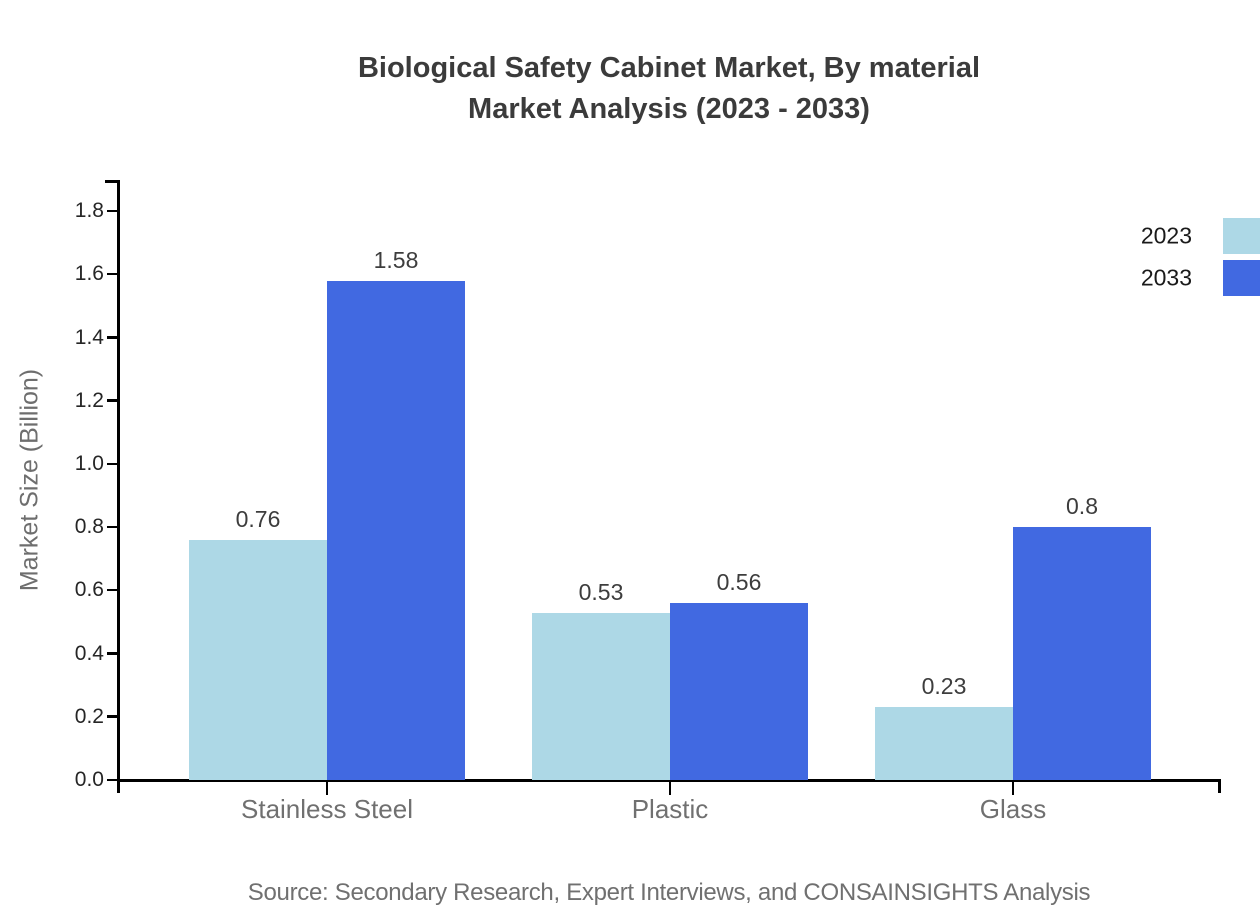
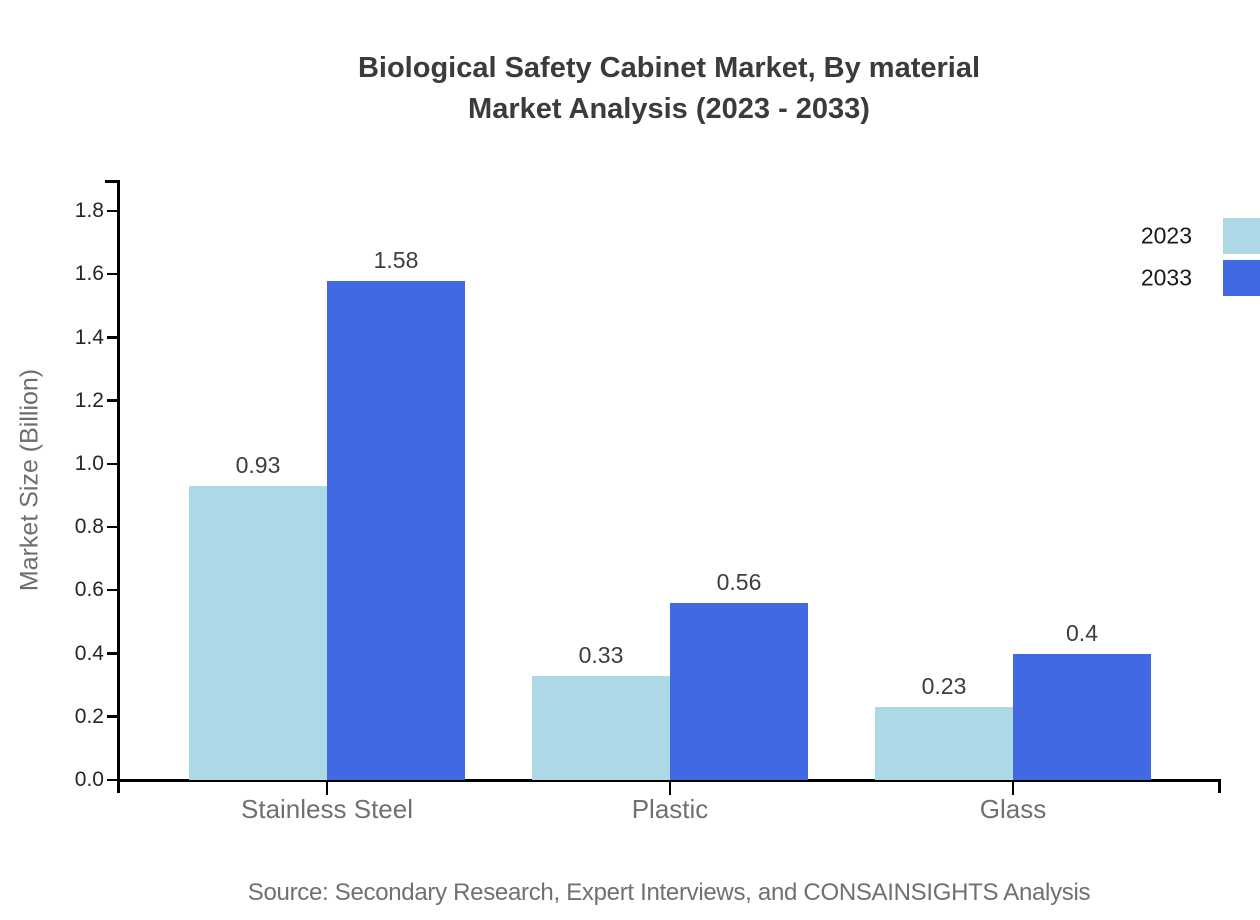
2023/Stainless Steel: 0.76 -> 0.93
2023/Plastic: 0.53 -> 0.33
2033/Glass: 0.8 -> 0.4
